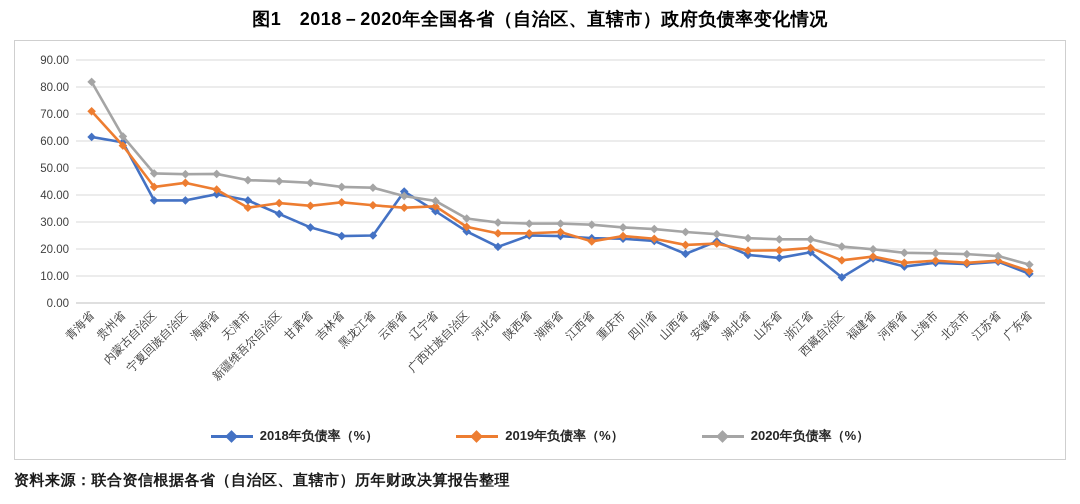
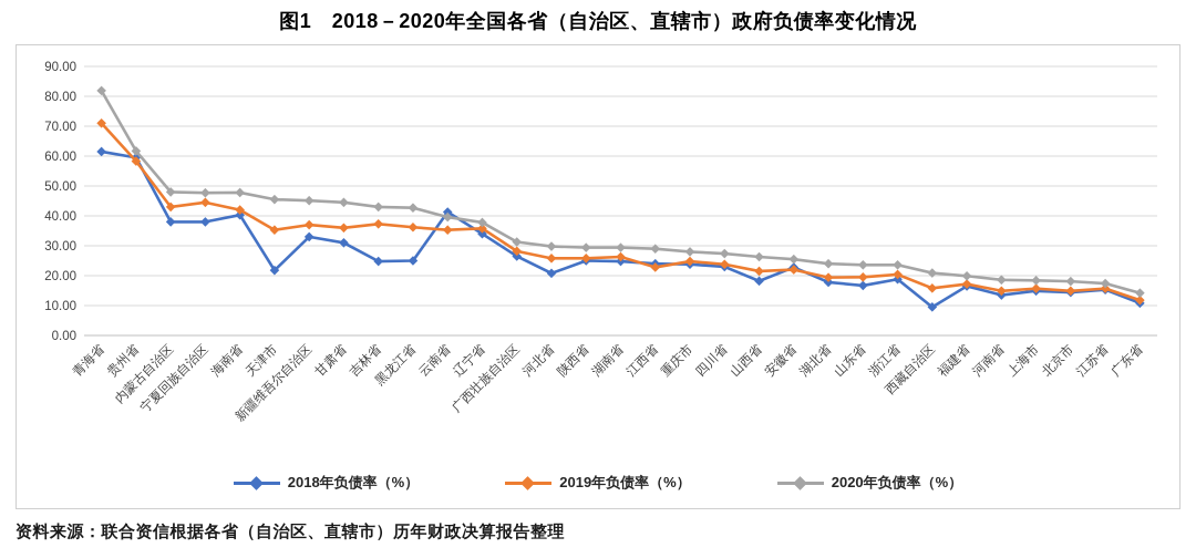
2018年负债率（%）/天津市: 38 -> 22
2018年负债率（%）/甘肃省: 28 -> 31
